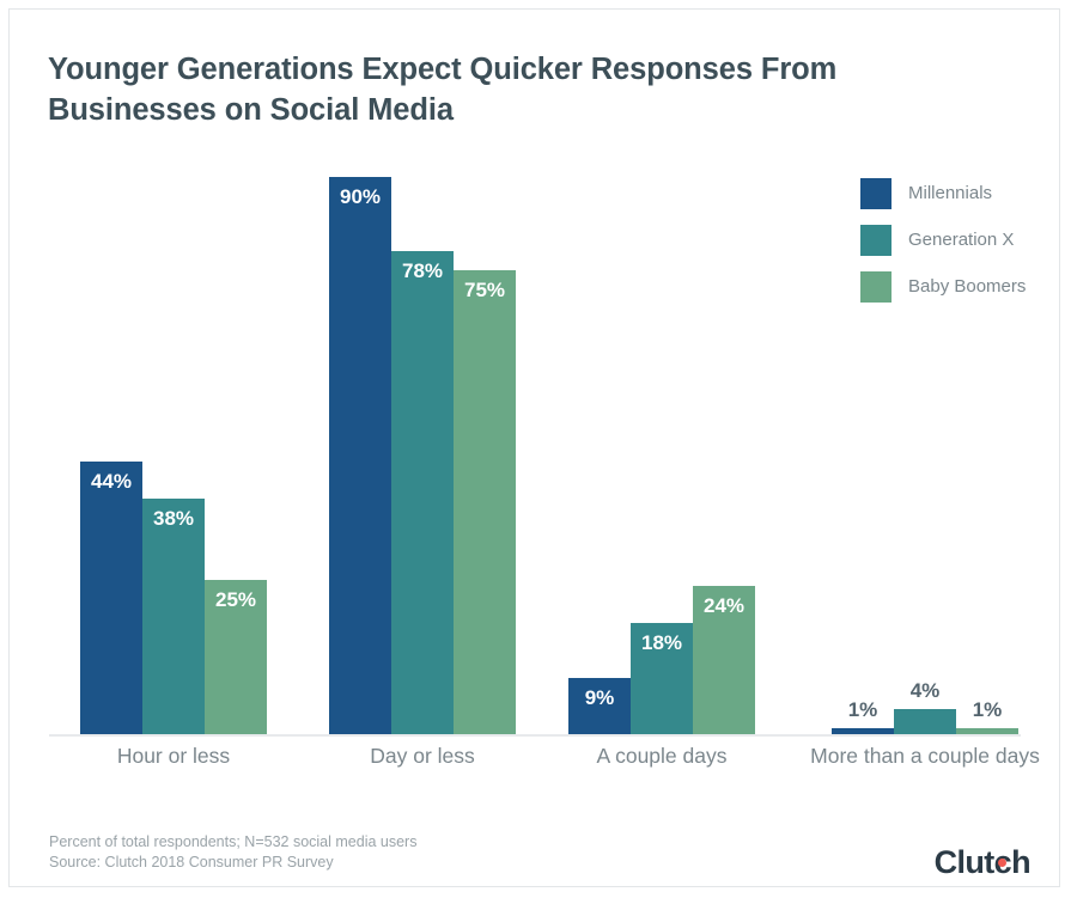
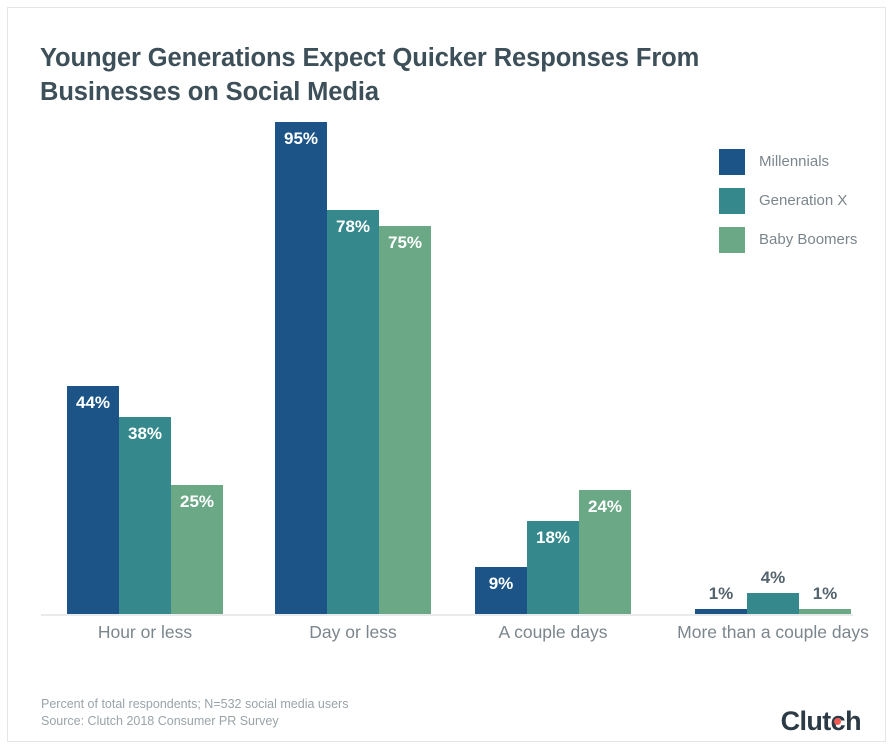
Millennials/Day or less: 90% -> 95%
